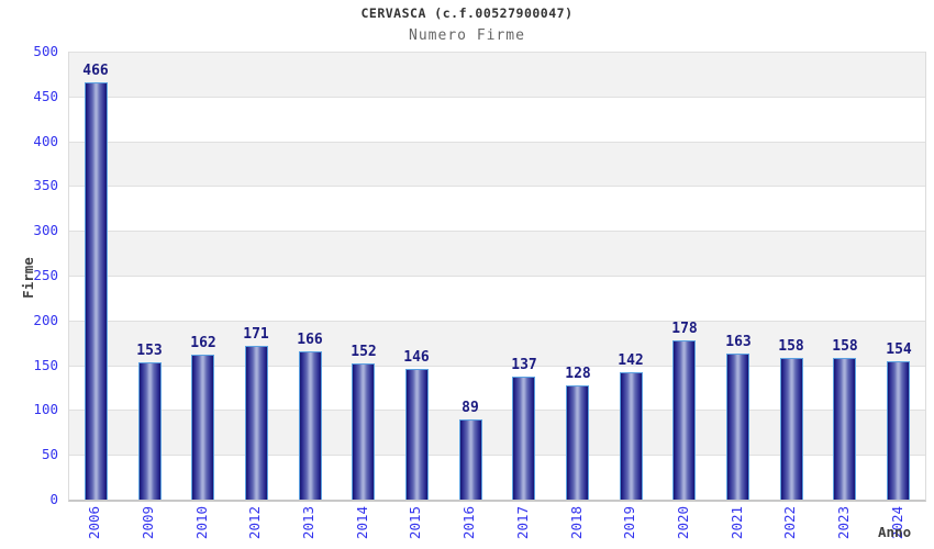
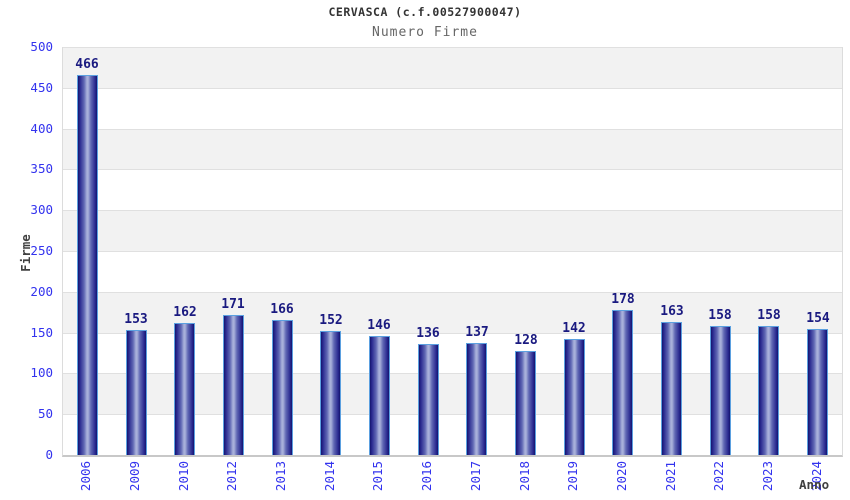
2016: 89 -> 136
